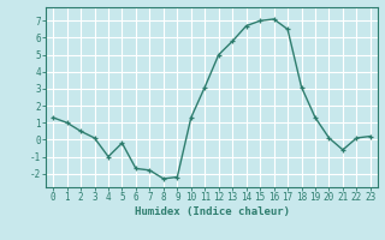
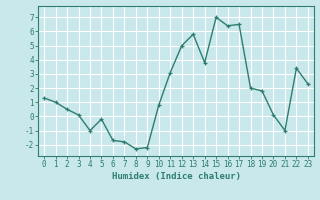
10: 1.3 -> 0.8
14: 6.7 -> 3.8
16: 7.1 -> 6.4
18: 3.1 -> 2.0
19: 1.3 -> 1.8
21: -0.6 -> -1.0
22: 0.1 -> 3.4
23: 0.2 -> 2.3
